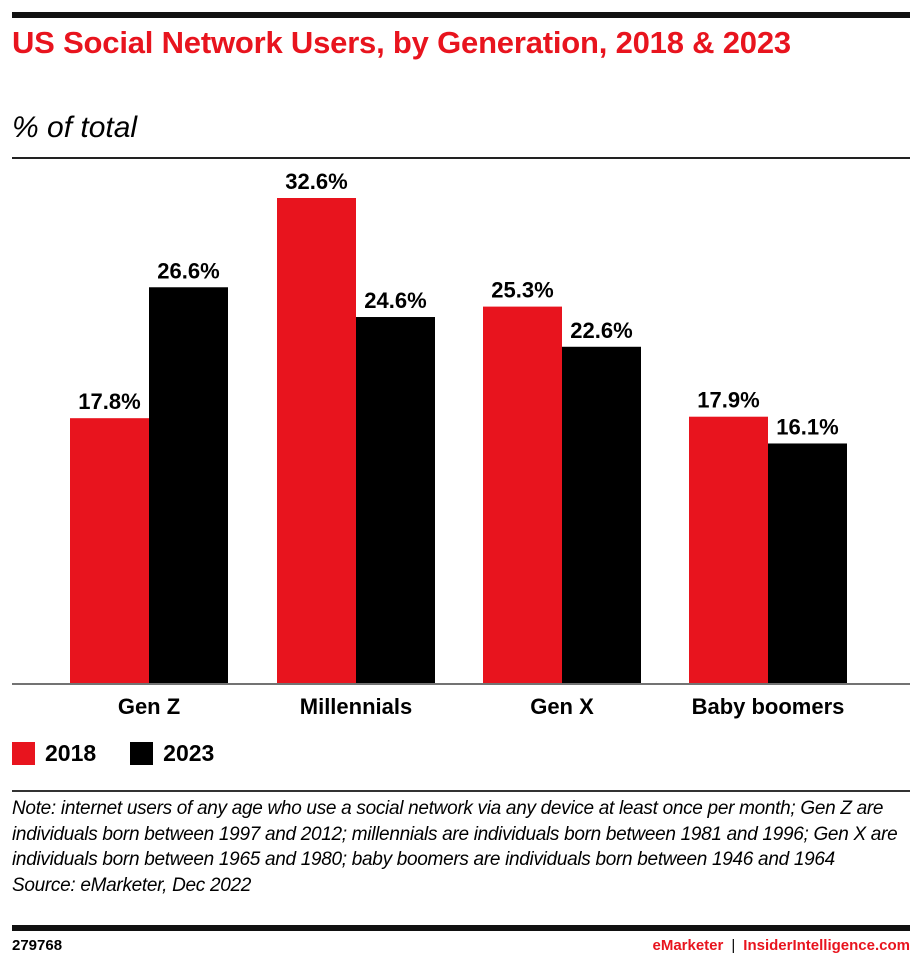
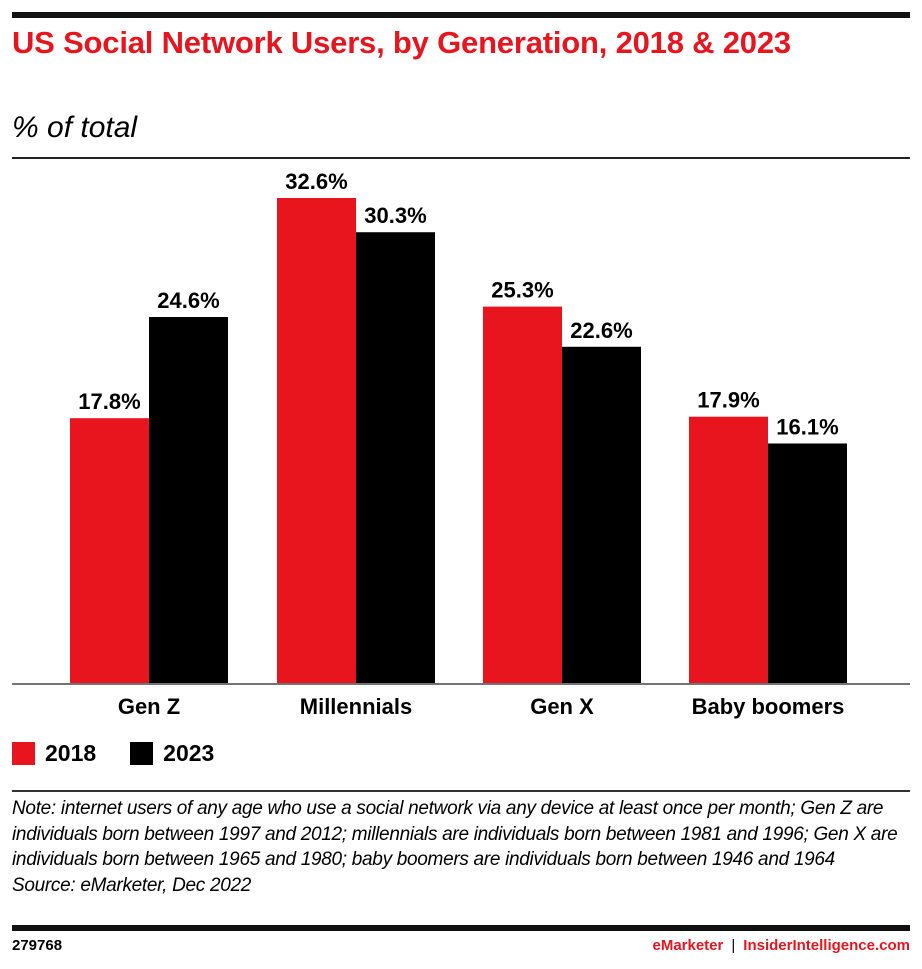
2023/Gen Z: 26.6% -> 24.6%
2023/Millennials: 24.6% -> 30.3%
